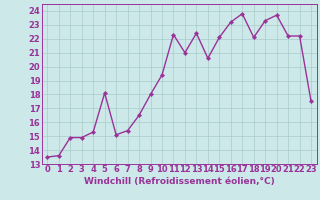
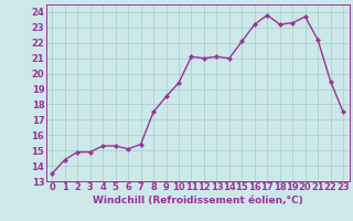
1: 13.6 -> 14.4
5: 18.1 -> 15.3
8: 16.5 -> 17.5
9: 18.0 -> 18.5
11: 22.3 -> 21.1
13: 22.4 -> 21.1
14: 20.6 -> 21.0
18: 22.1 -> 23.2
22: 22.2 -> 19.5
